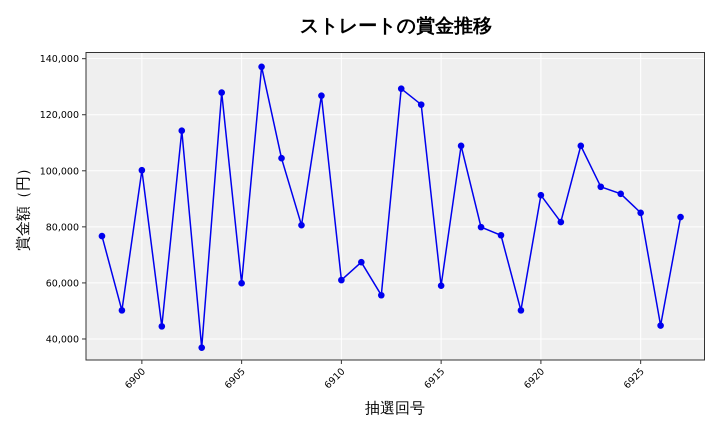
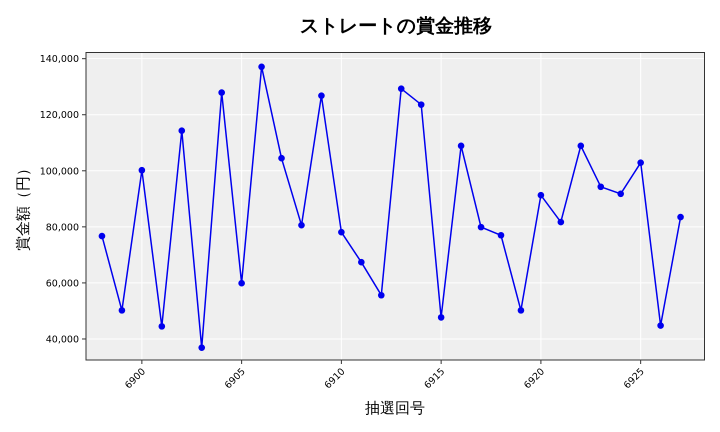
6910: 61000 -> 78000
6915: 59000 -> 48000
6925: 85000 -> 103000
